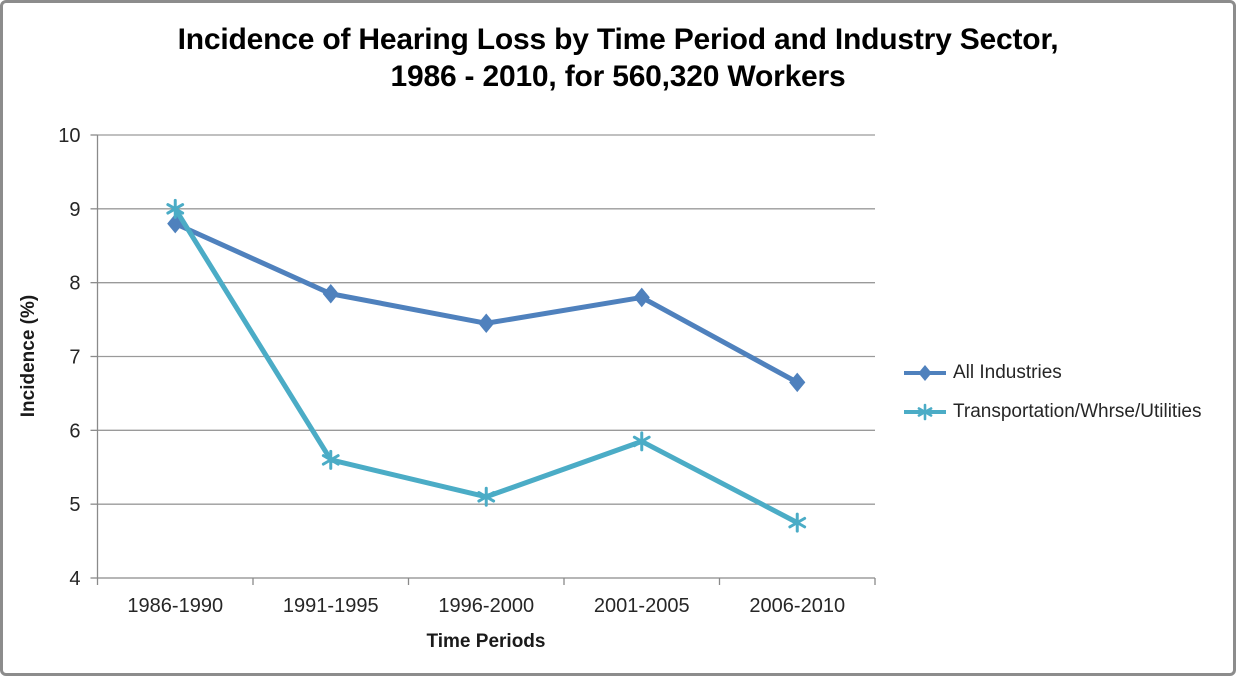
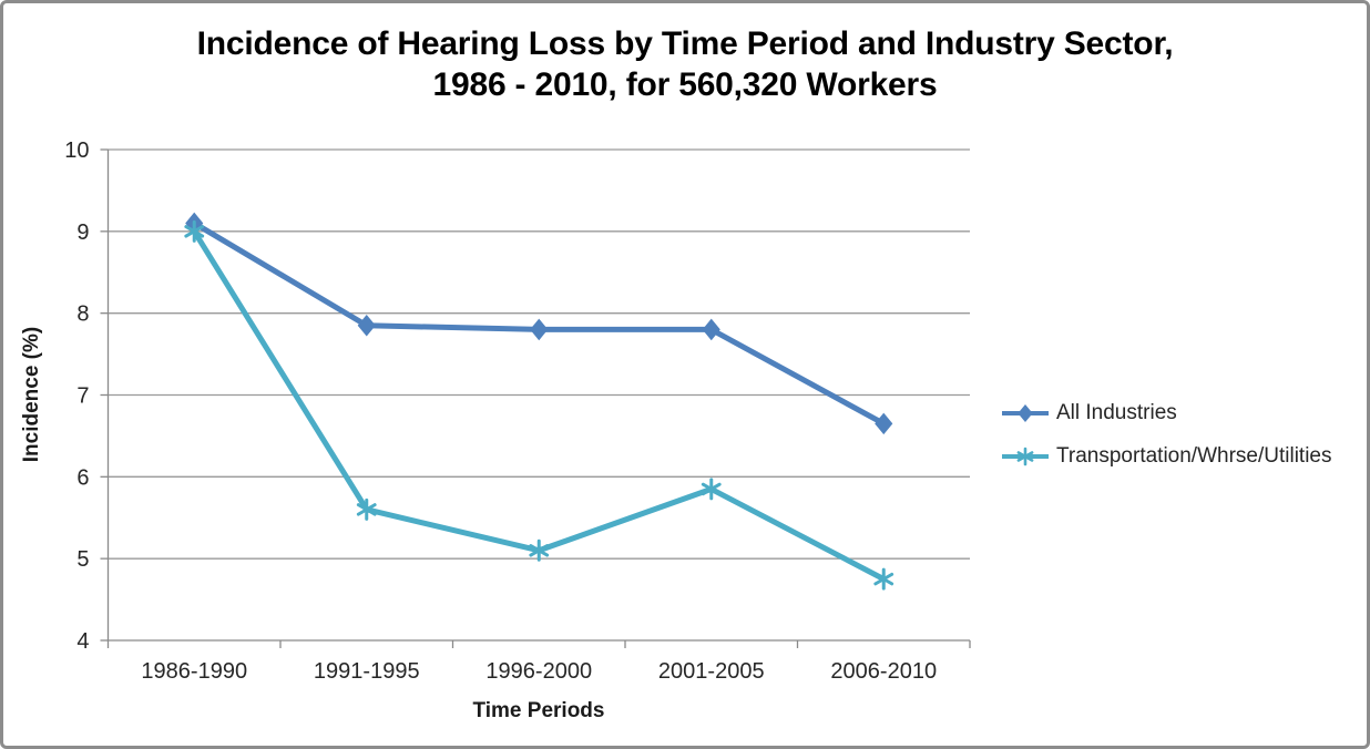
All Industries/1986-1990: 8.8 -> 9.1
All Industries/1996-2000: 7.5 -> 7.8
